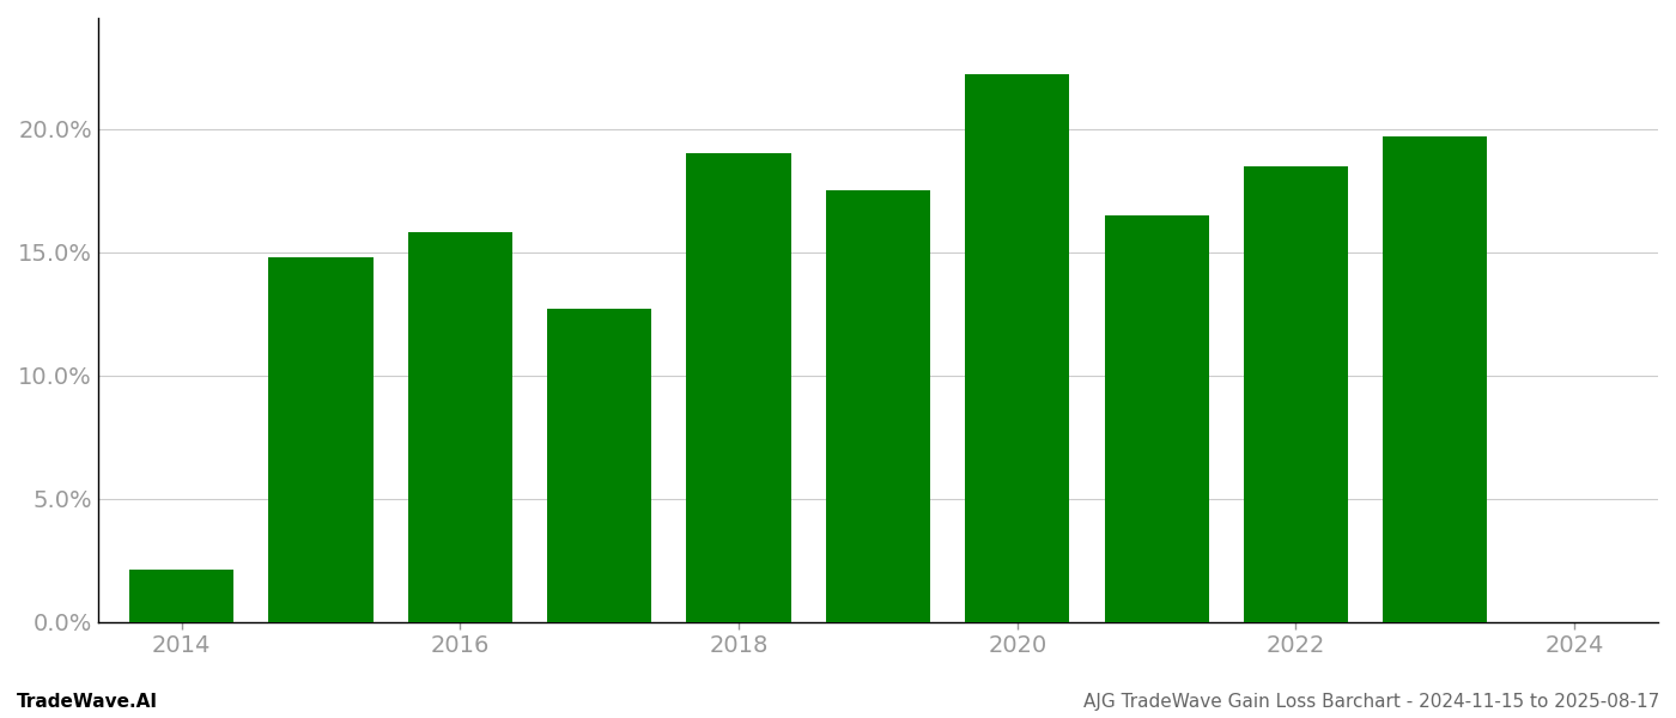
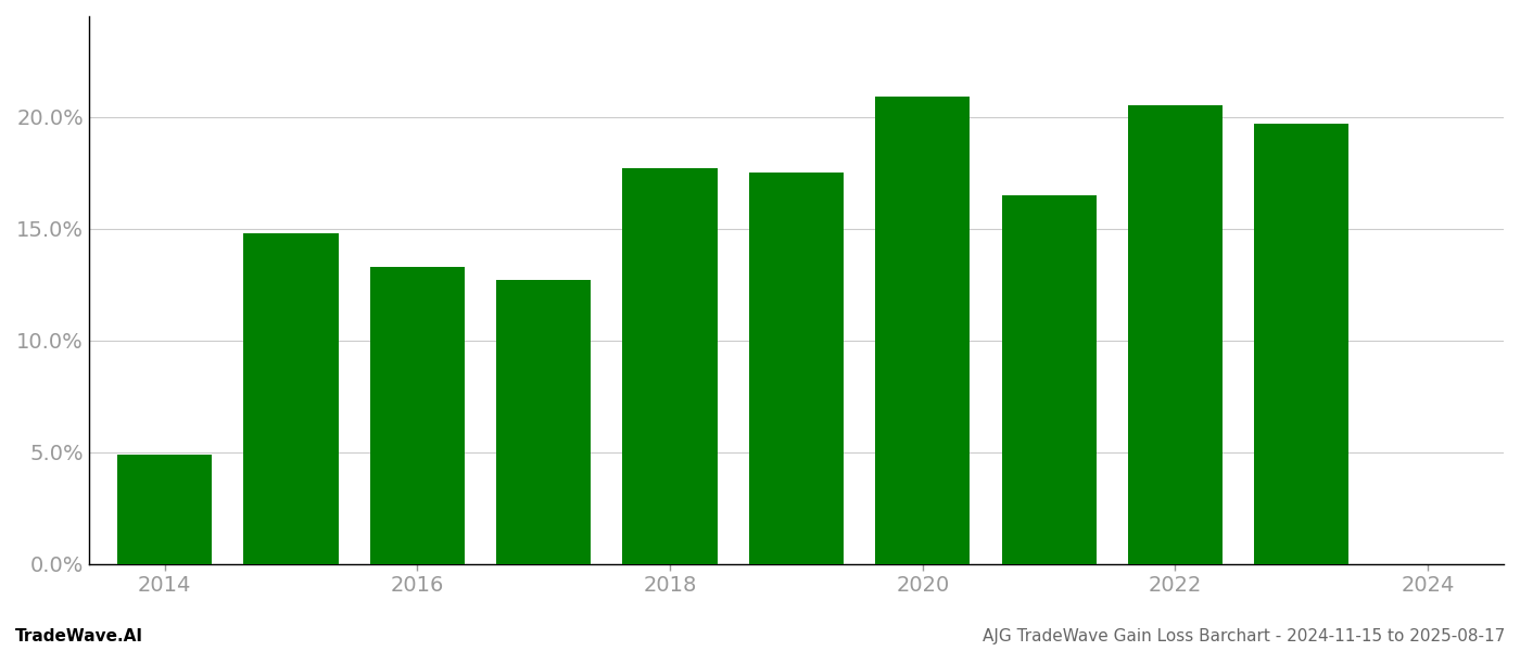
2014: 2.1% -> 4.9%
2016: 15.8% -> 13.3%
2018: 19.0% -> 17.7%
2020: 22.2% -> 20.9%
2022: 18.5% -> 20.5%
